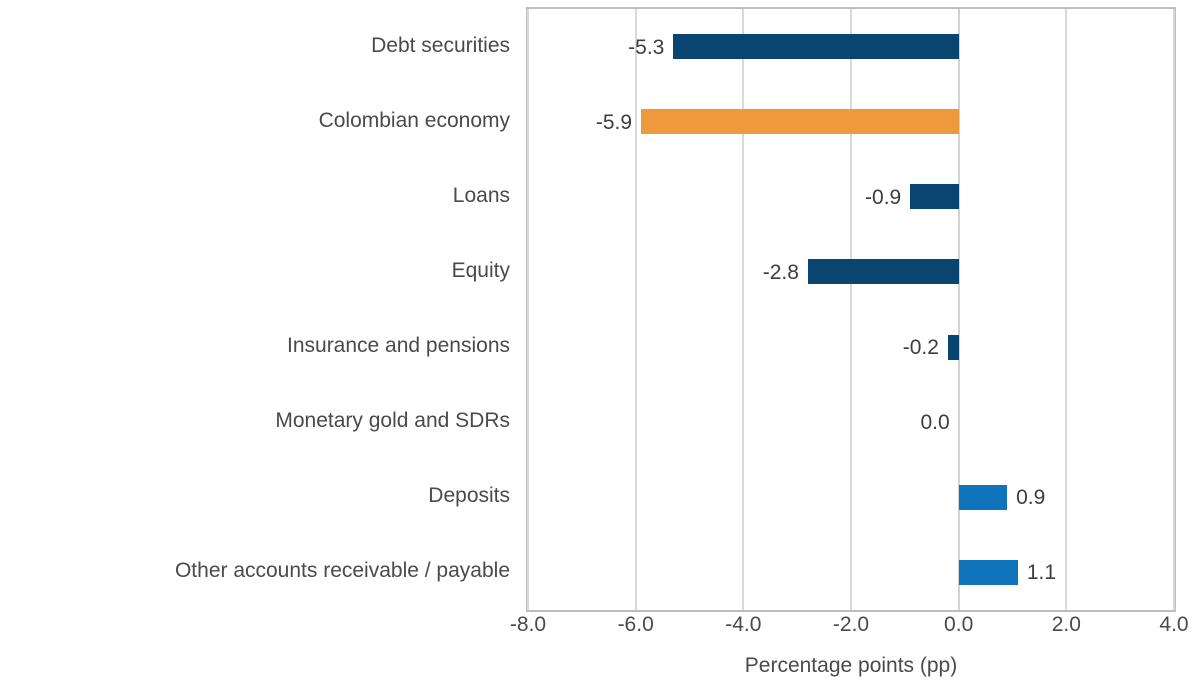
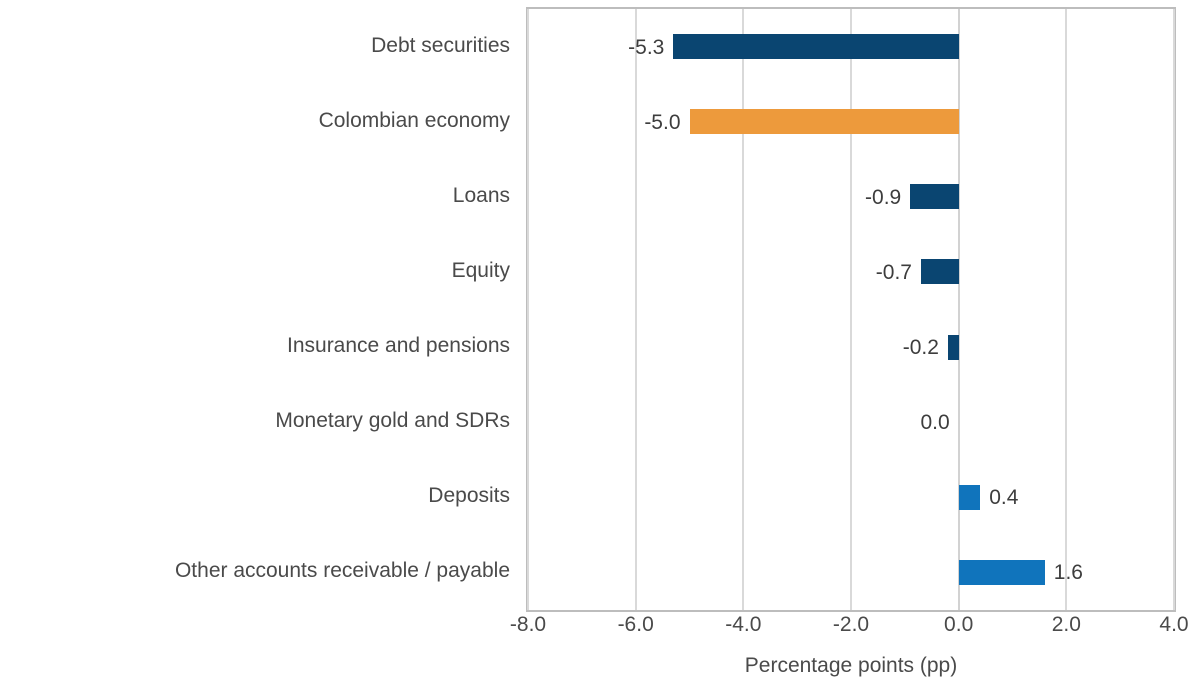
Colombian economy: -5.9 -> -5.0
Equity: -2.8 -> -0.7
Deposits: 0.9 -> 0.4
Other accounts receivable / payable: 1.1 -> 1.6
